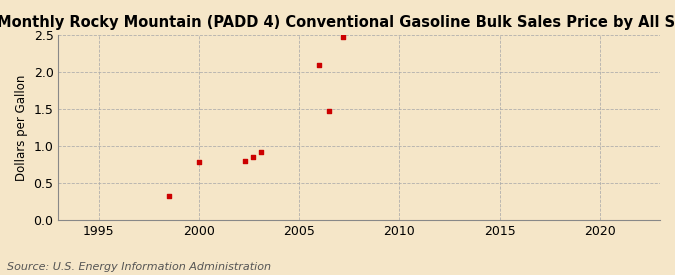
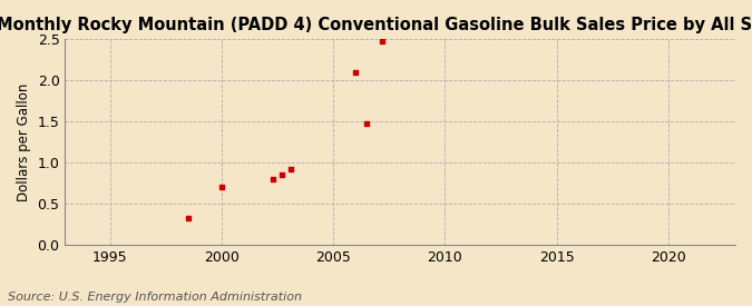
2000: 0.79 -> 0.70
